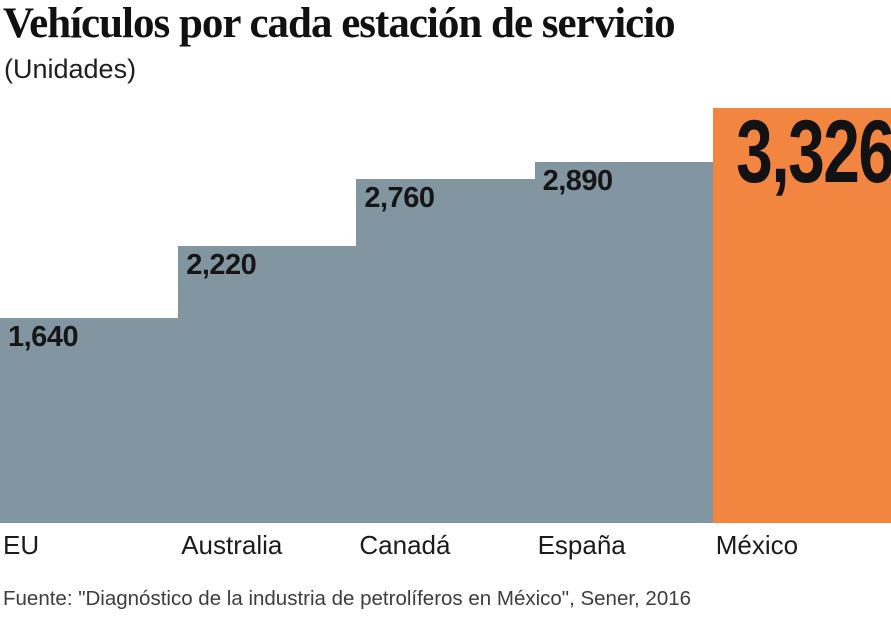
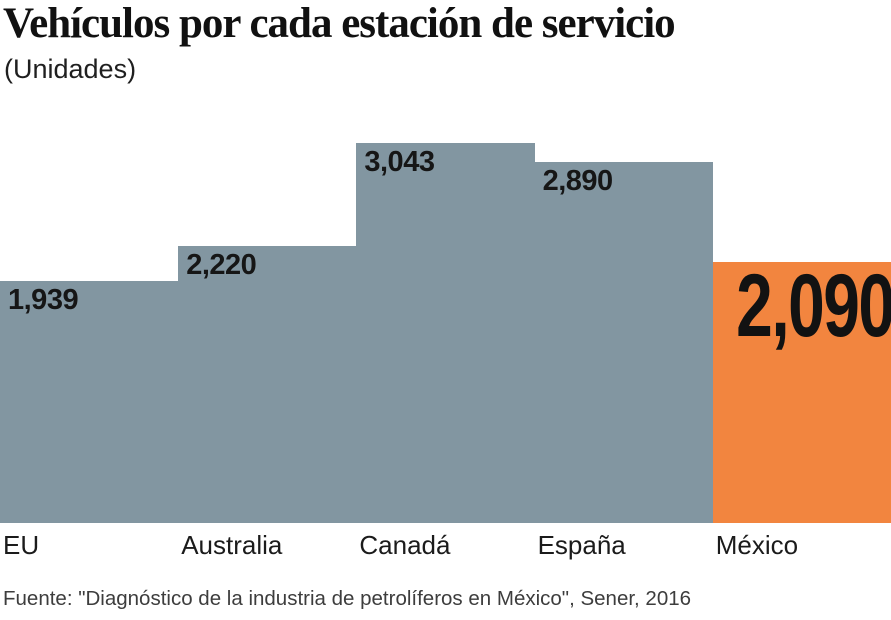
EU: 1,640 -> 1,939
Canadá: 2,760 -> 3,043
México: 3,326 -> 2,090
